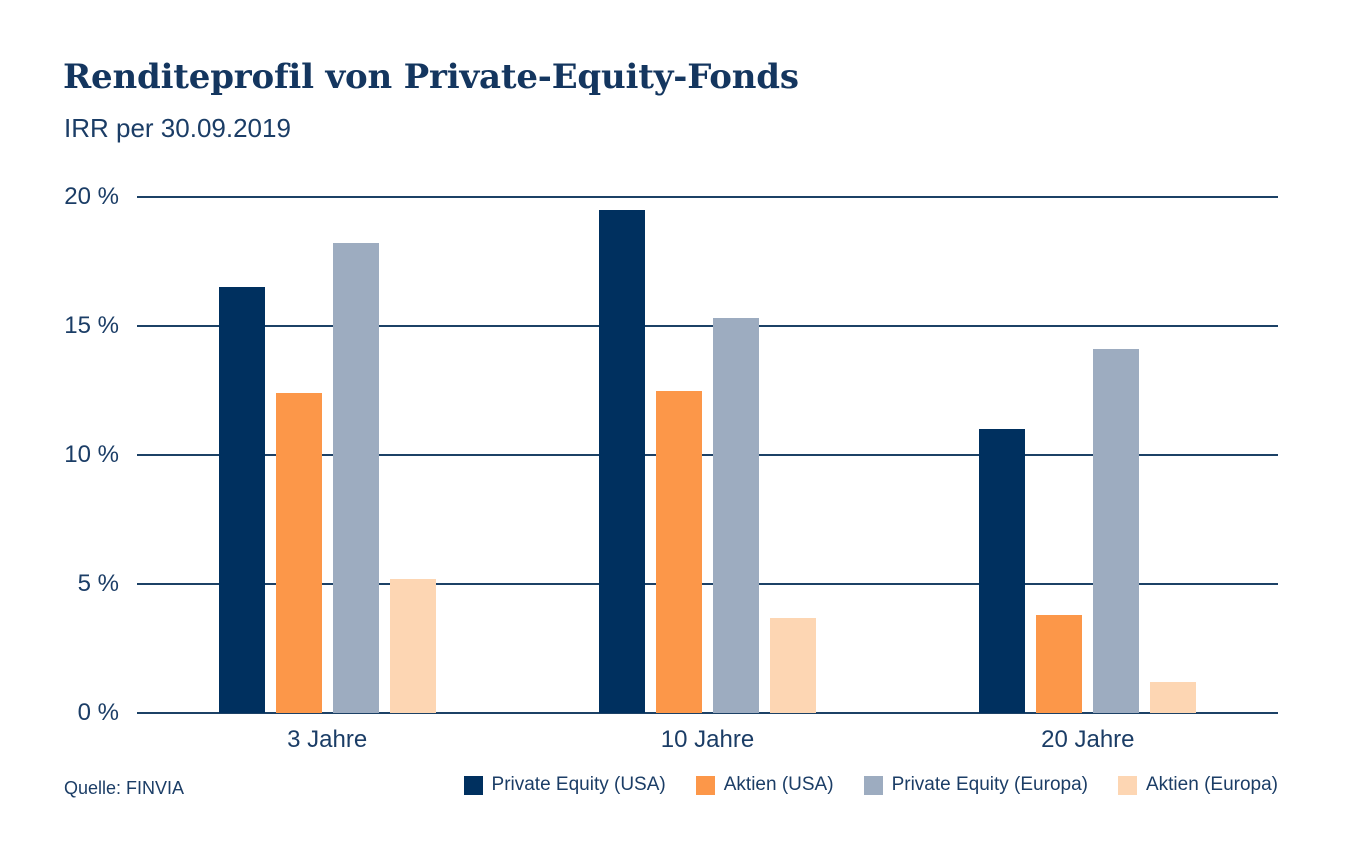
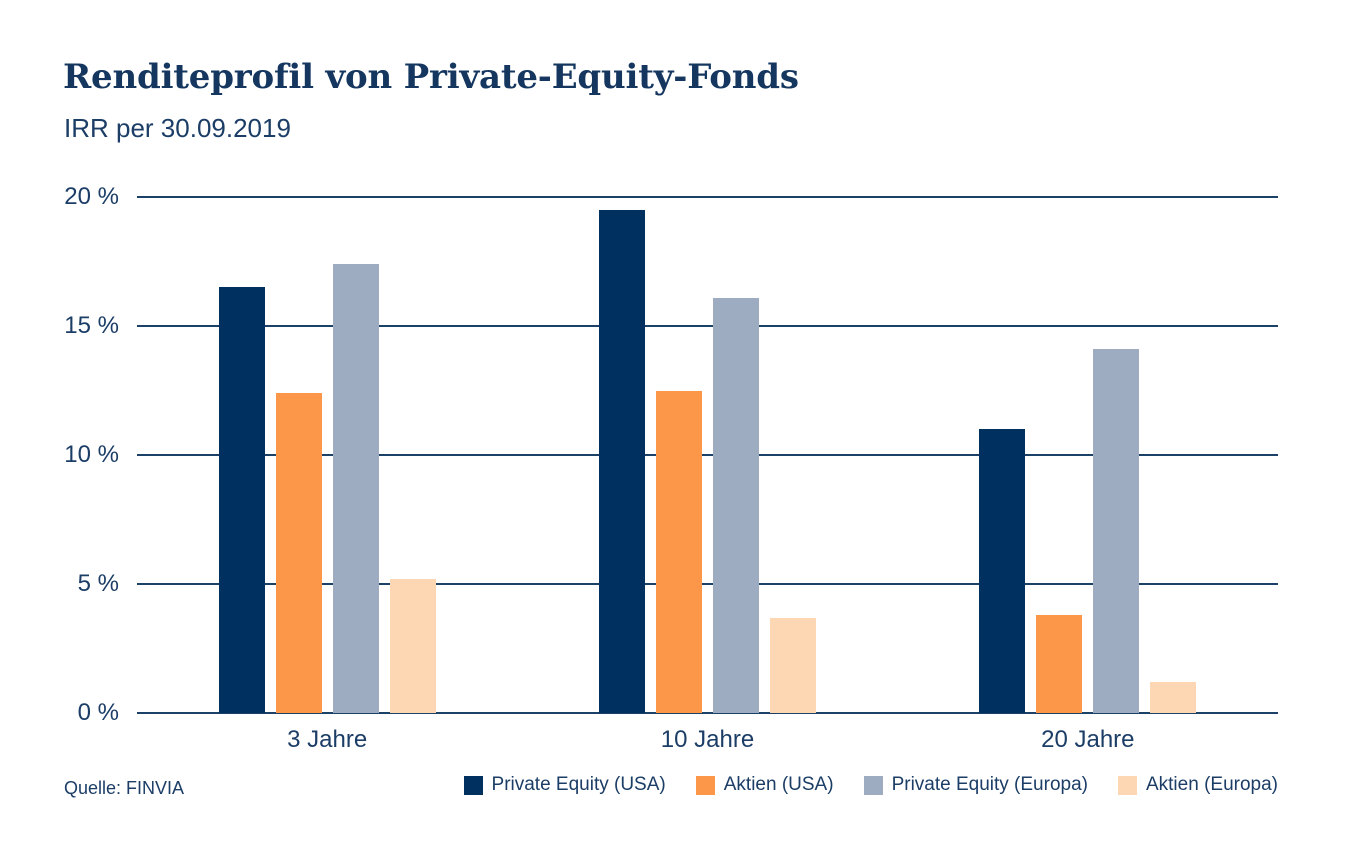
Private Equity (Europa)/3 Jahre: 18.2% -> 17.4%
Private Equity (Europa)/10 Jahre: 15.3% -> 16.1%
